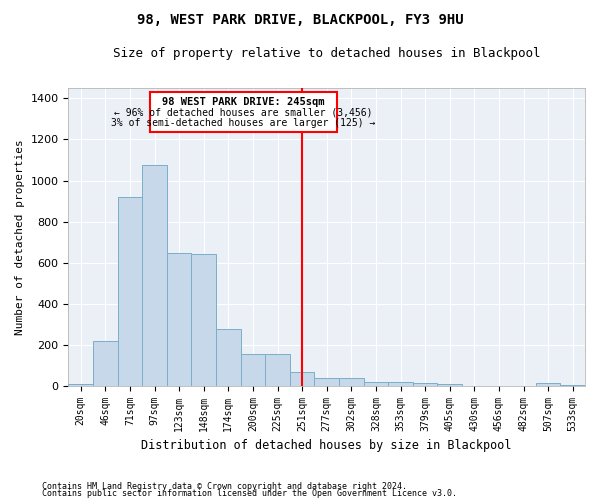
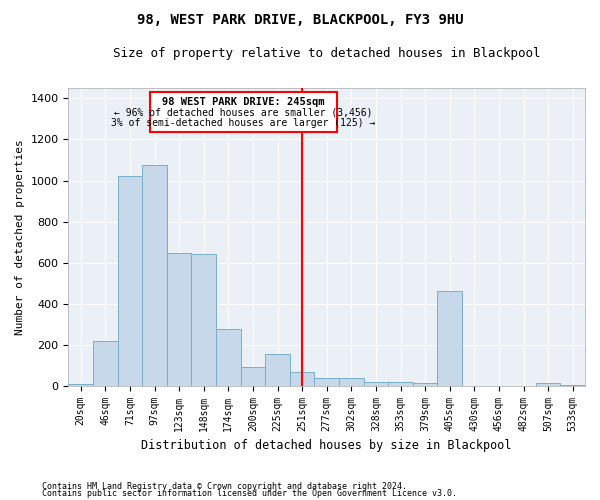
71sqm: 920 -> 1020
200sqm: 155 -> 95
405sqm: 10 -> 465
